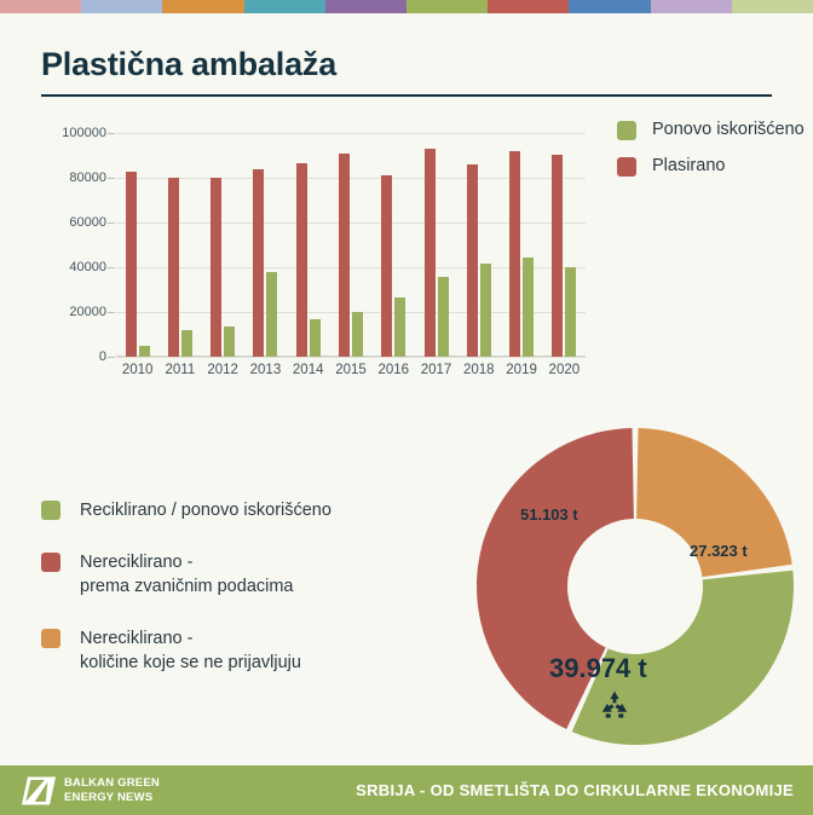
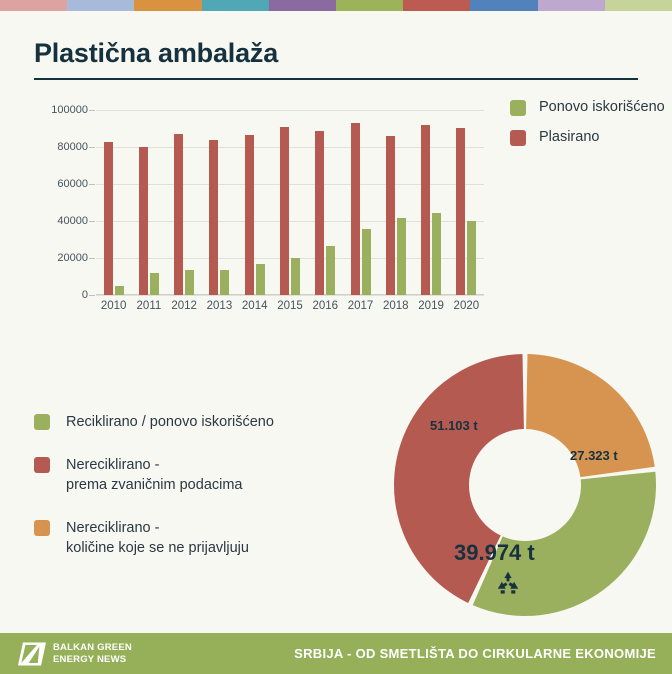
Plasirano/2012: 80000 -> 87000
Ponovo iskorišćeno/2013: 38000 -> 14000
Plasirano/2016: 81000 -> 89000
